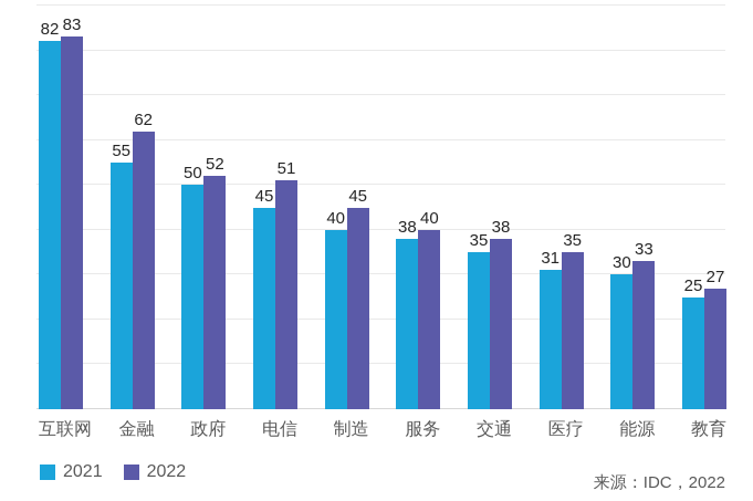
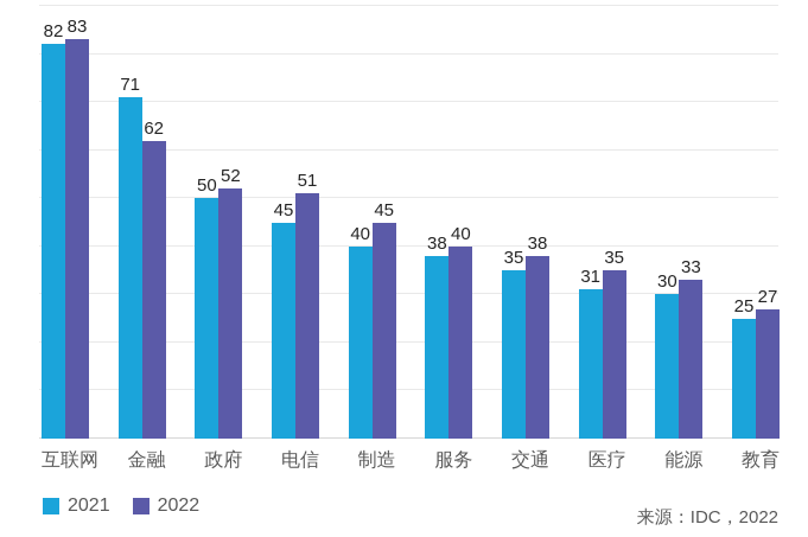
2021/金融: 55 -> 71
